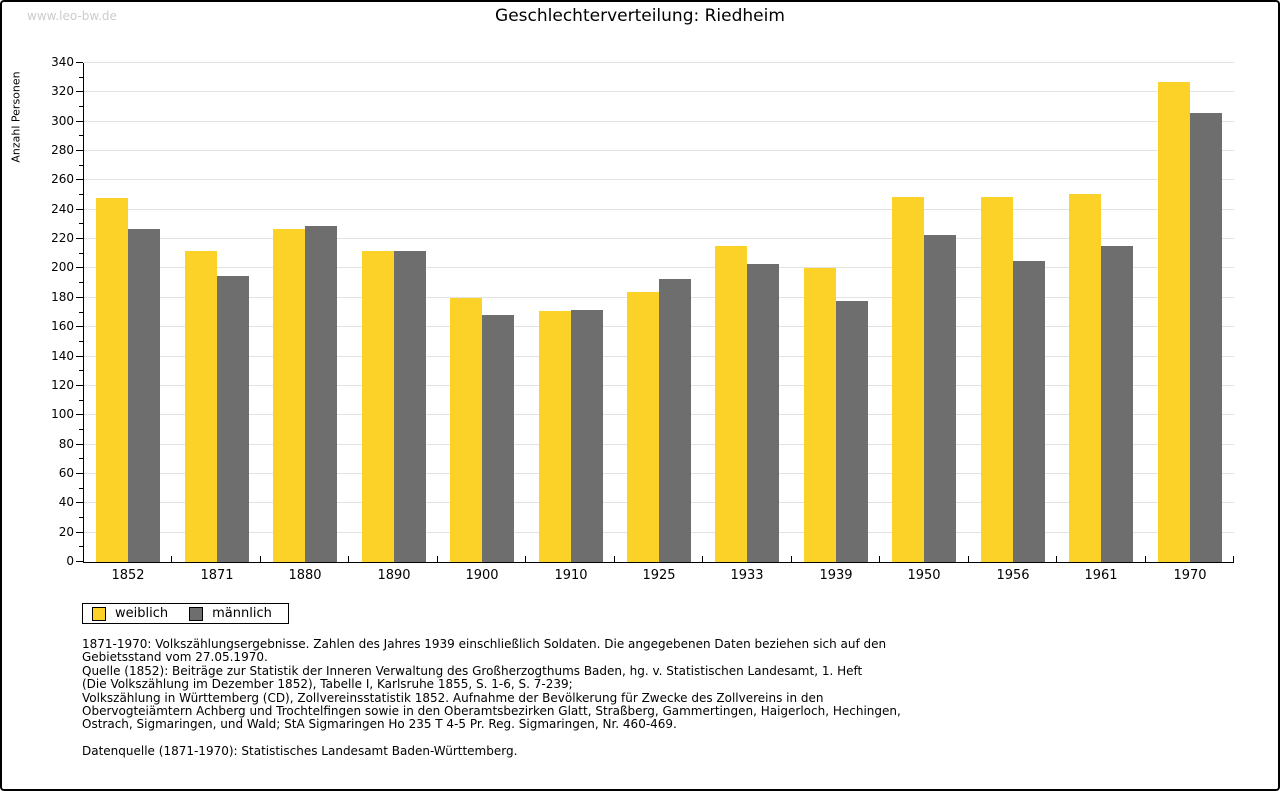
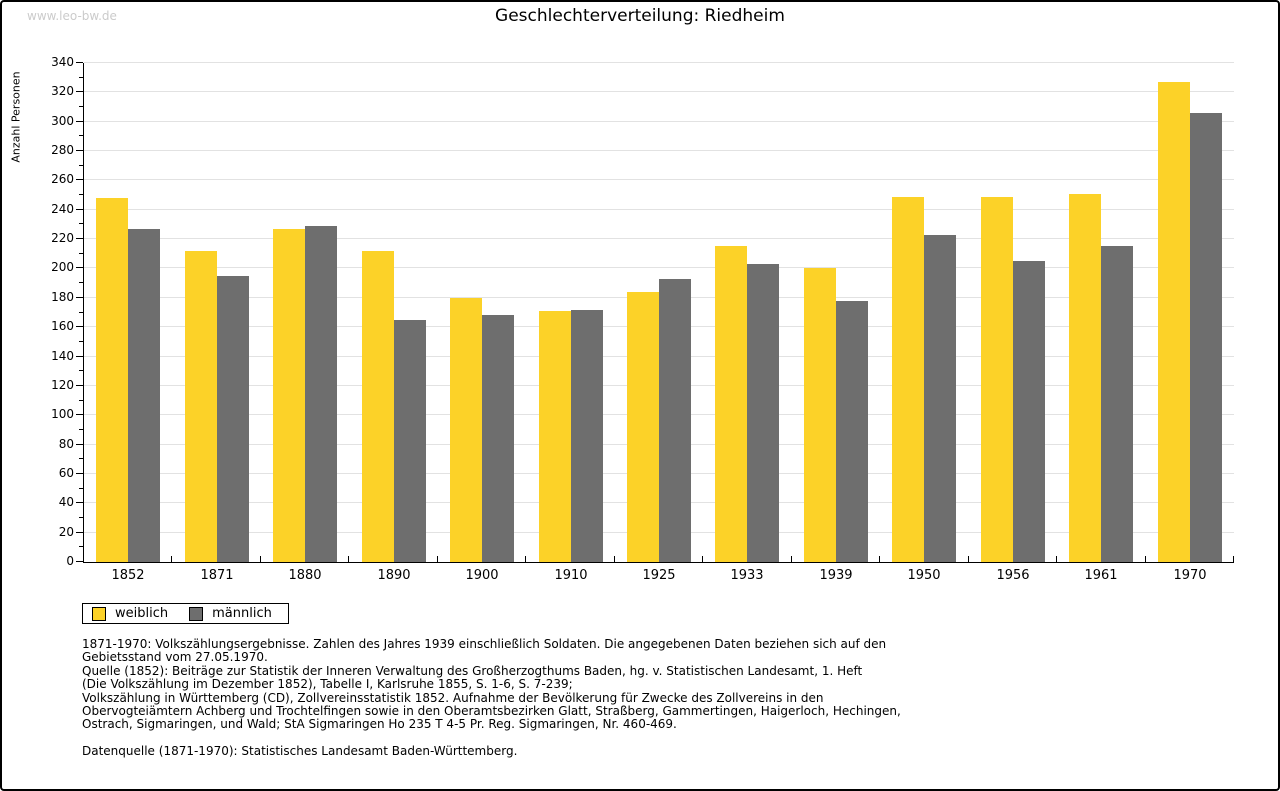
männlich/1890: 212 -> 165
